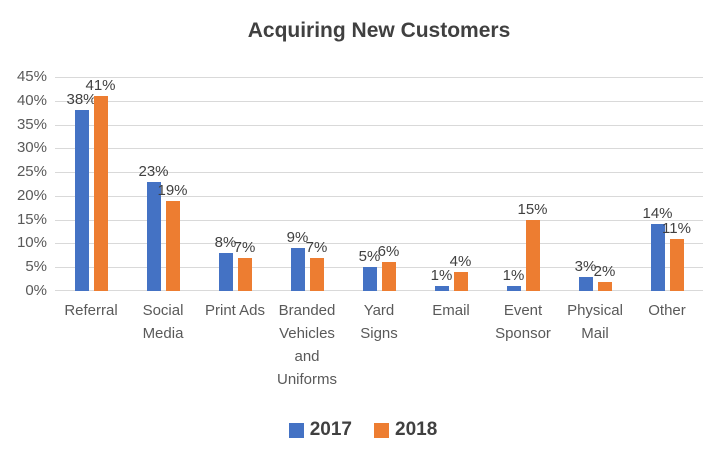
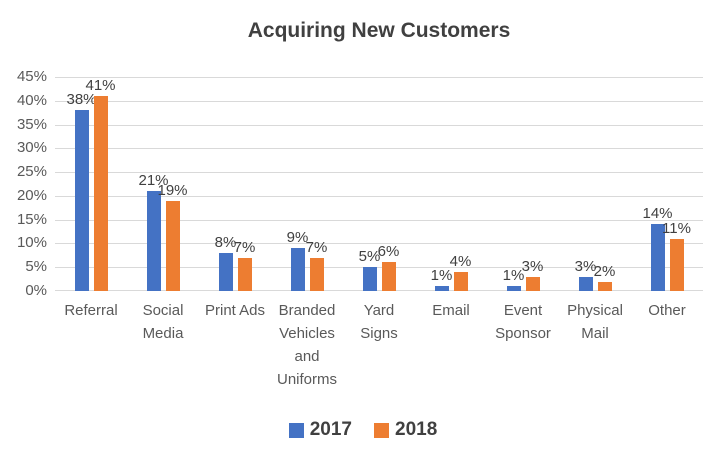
2017/Social Media: 23% -> 21%
2018/Event Sponsor: 15% -> 3%
